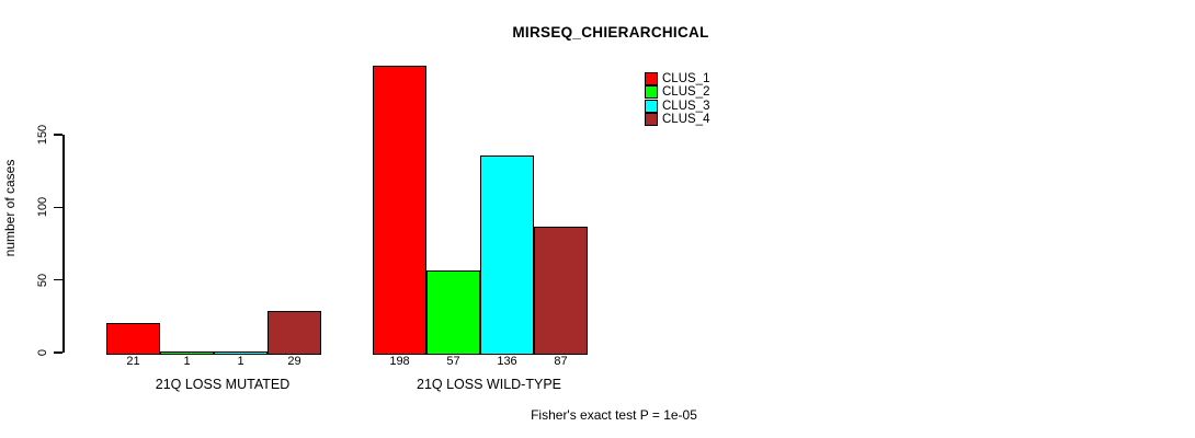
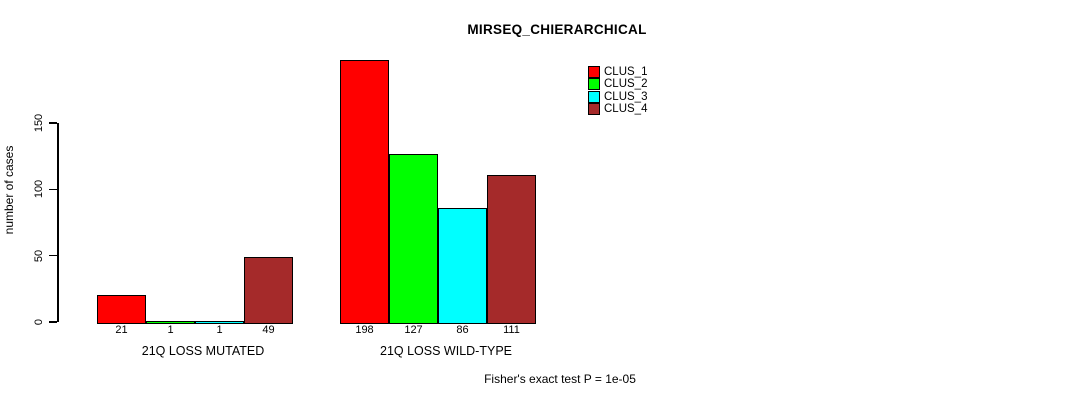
CLUS_4/21Q LOSS MUTATED: 29 -> 49
CLUS_2/21Q LOSS WILD-TYPE: 57 -> 127
CLUS_3/21Q LOSS WILD-TYPE: 136 -> 86
CLUS_4/21Q LOSS WILD-TYPE: 87 -> 111
